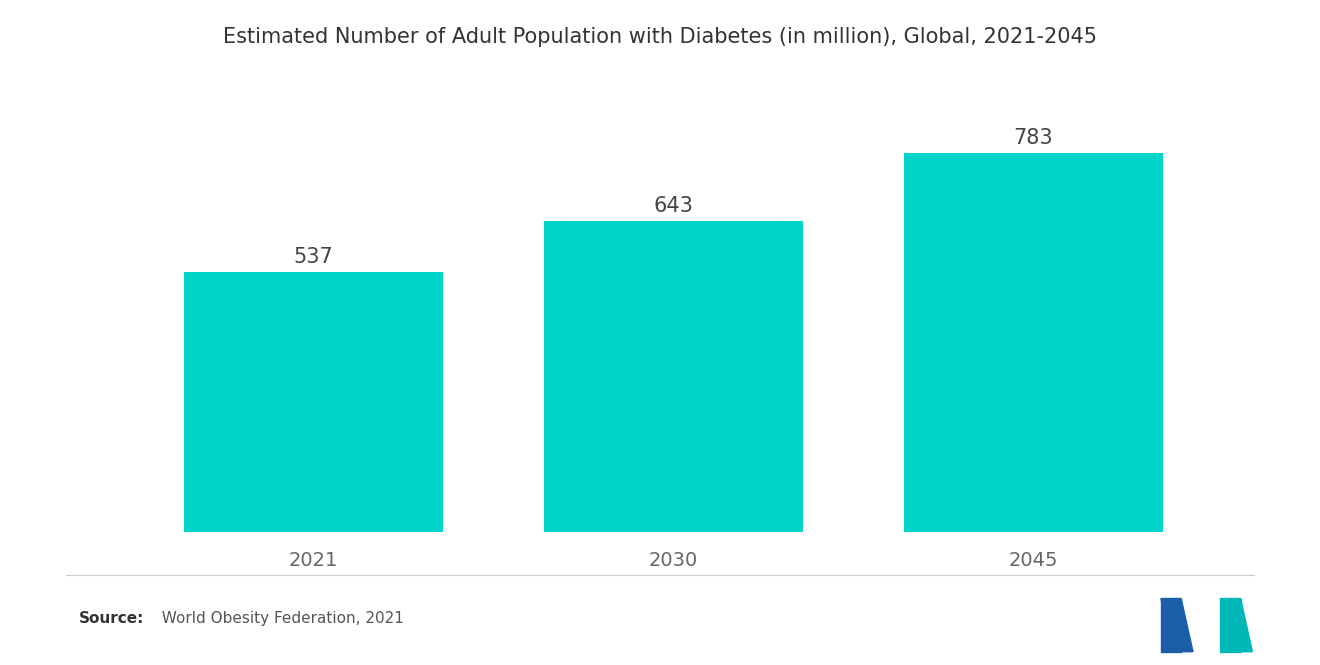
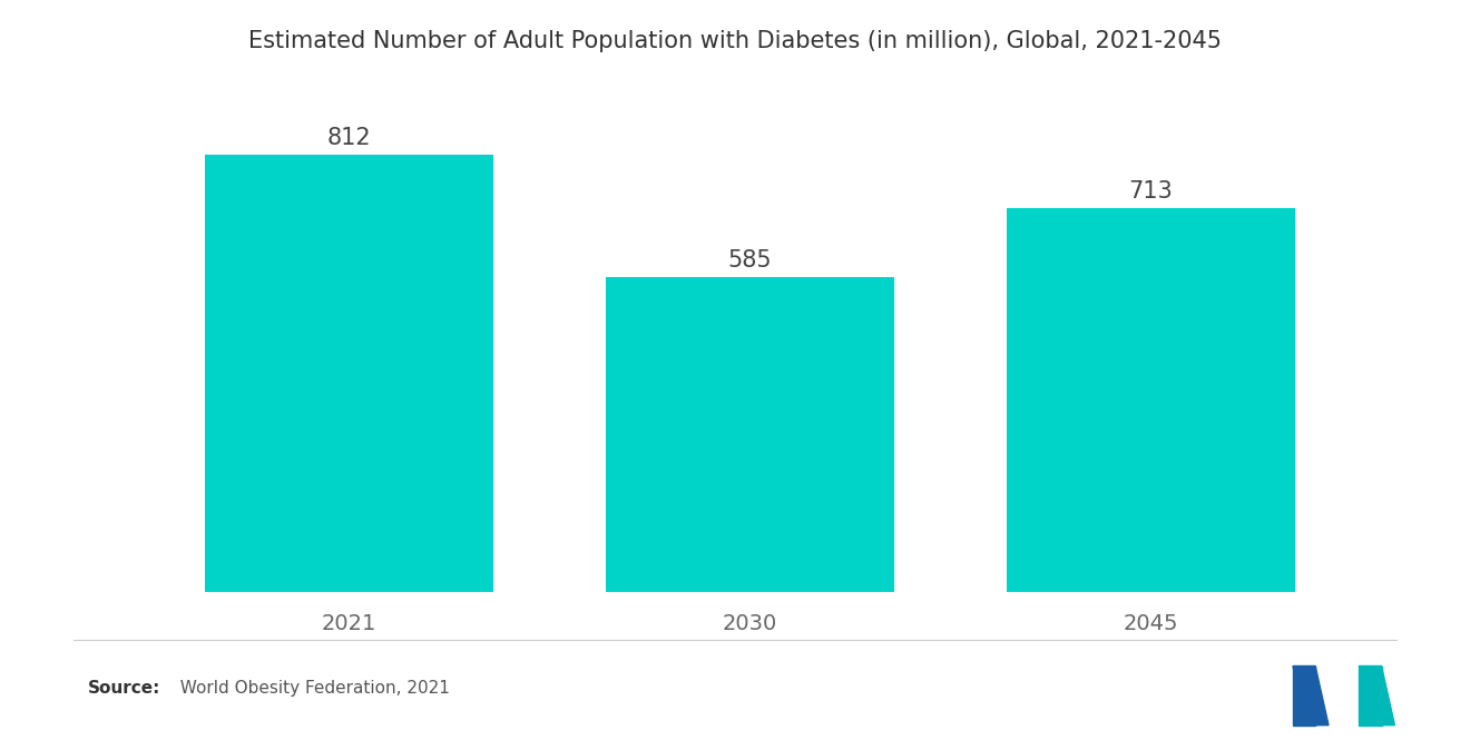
2021: 537 -> 812
2030: 643 -> 585
2045: 783 -> 713
